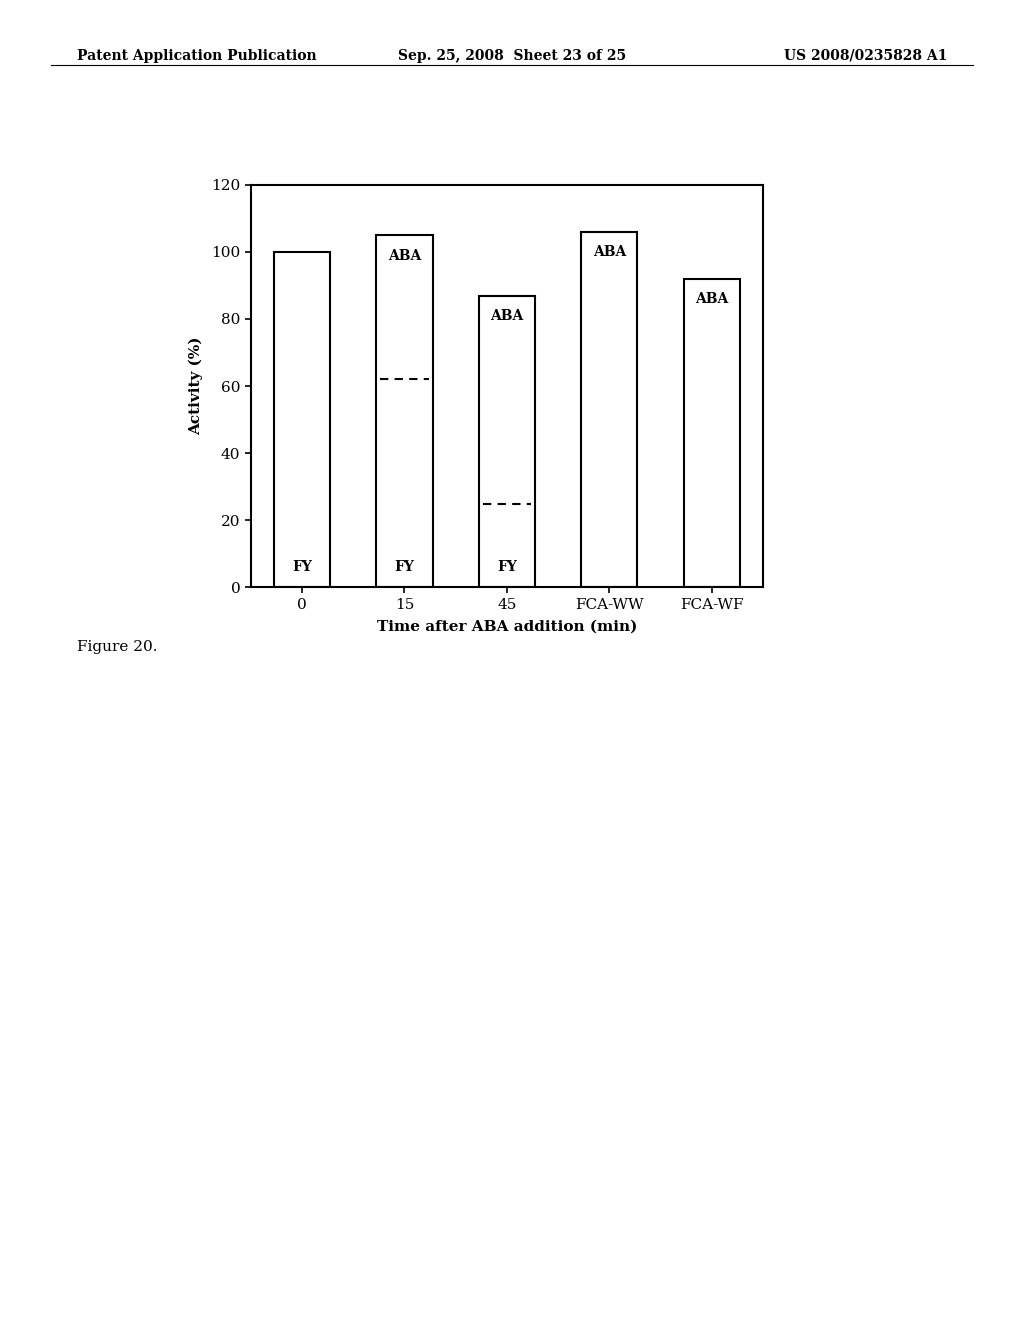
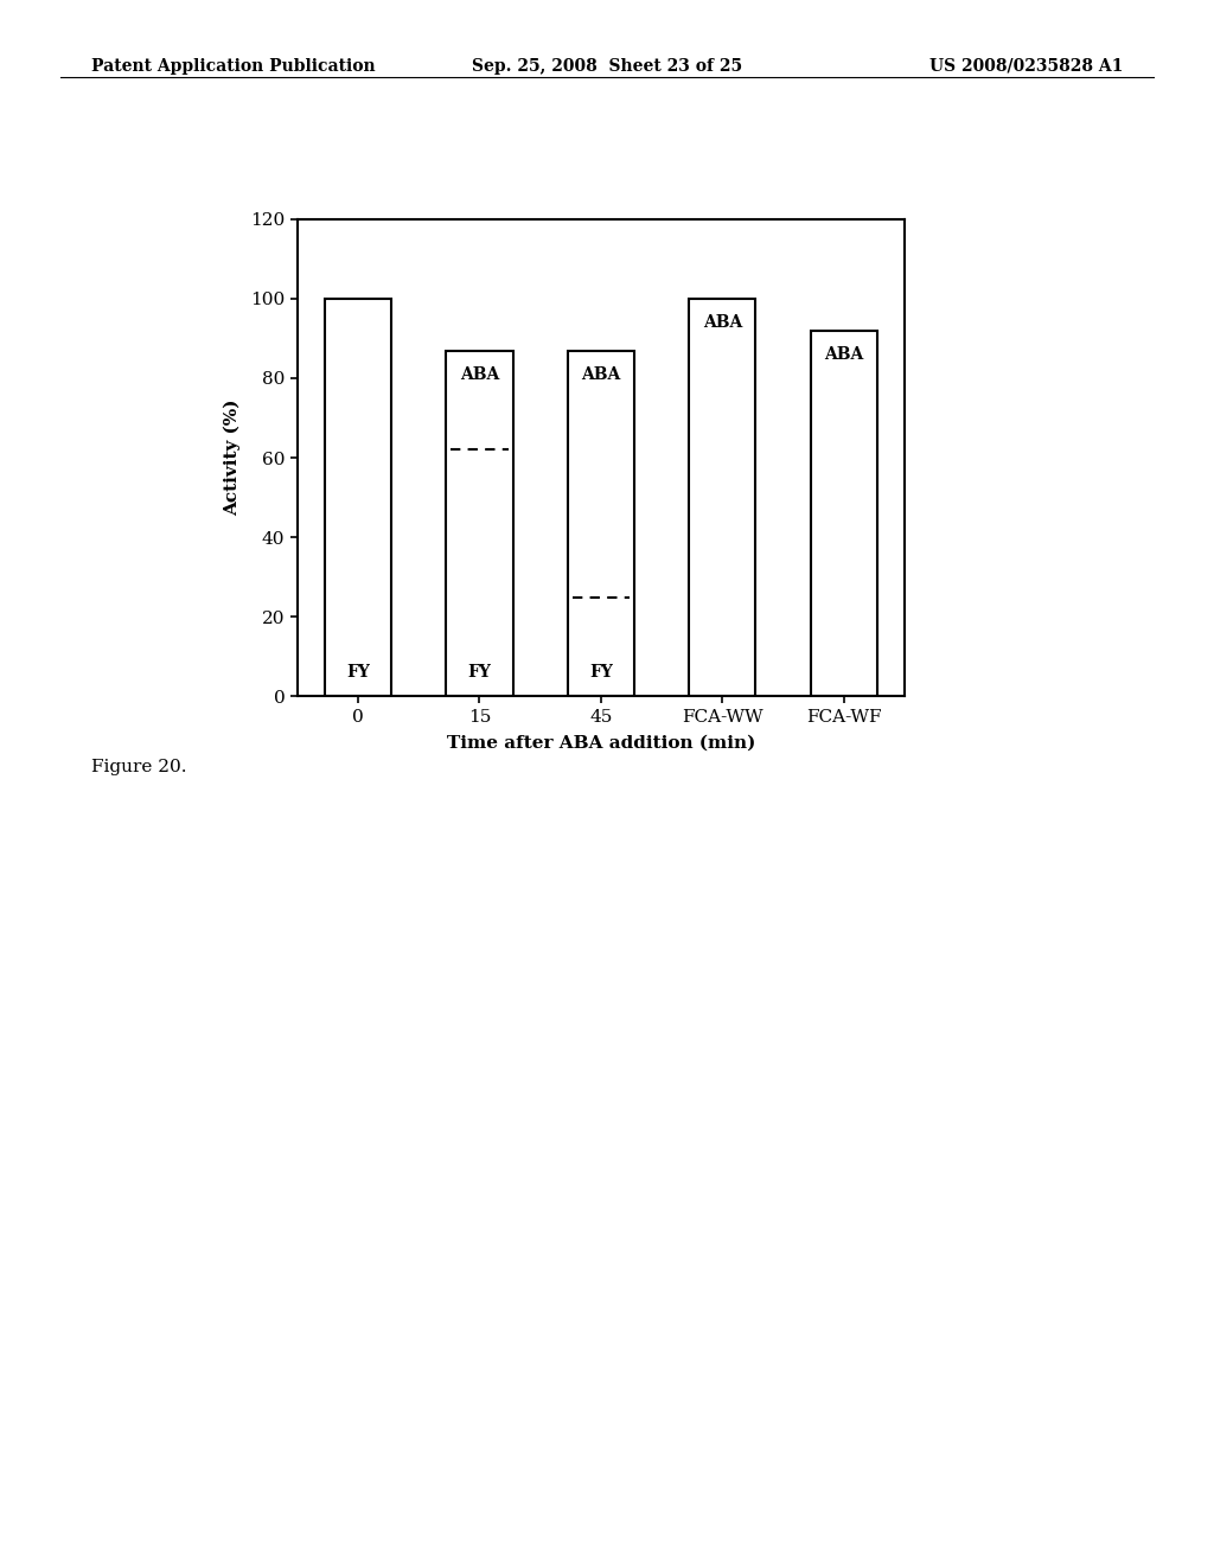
15: 105 -> 87
FCA-WW: 106 -> 100
